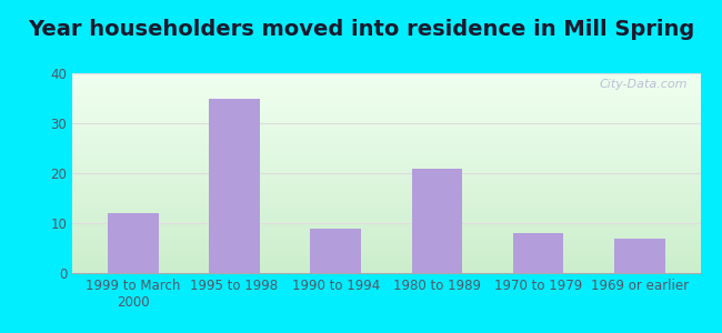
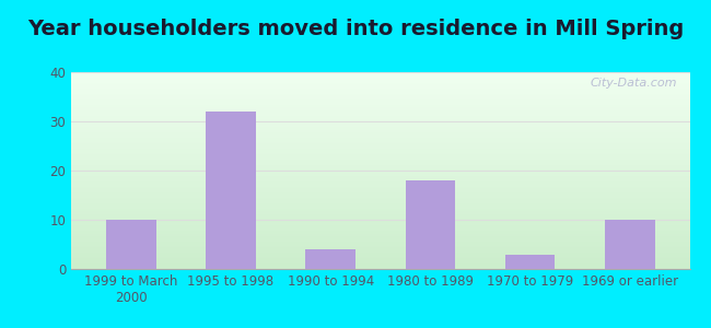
1999 to March 2000: 12 -> 10
1995 to 1998: 35 -> 32
1990 to 1994: 9 -> 4
1980 to 1989: 21 -> 18
1970 to 1979: 8 -> 3
1969 or earlier: 7 -> 10
